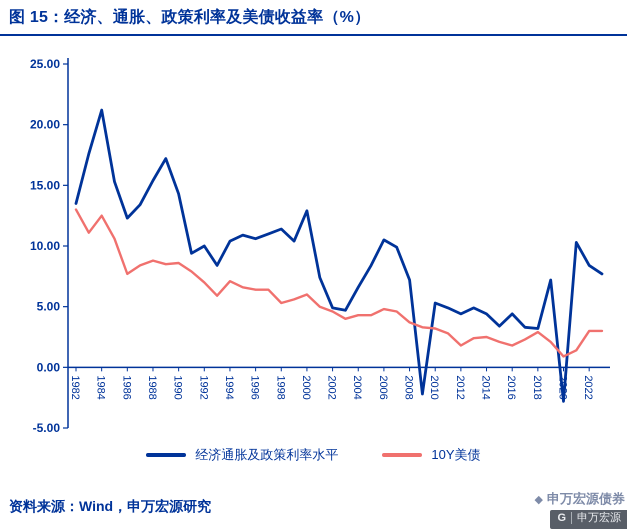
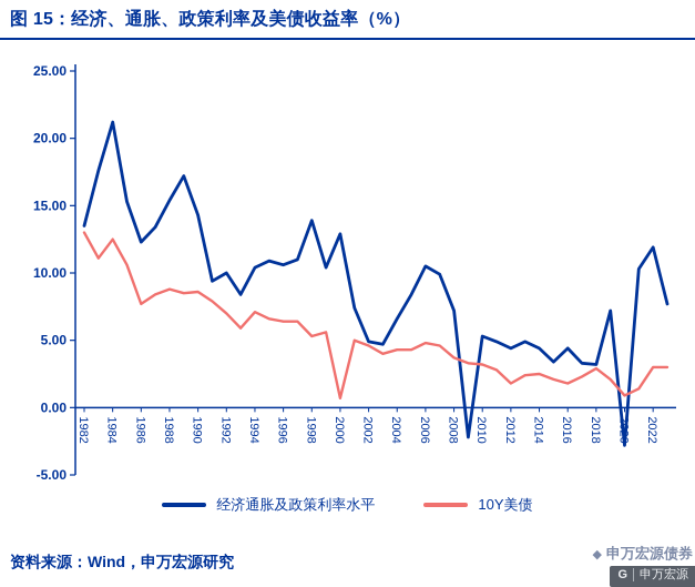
经济通胀及政策利率水平/1998: 11.4 -> 13.9
10Y美债/2000: 6.0 -> 0.7
经济通胀及政策利率水平/2022: 8.4 -> 11.9
